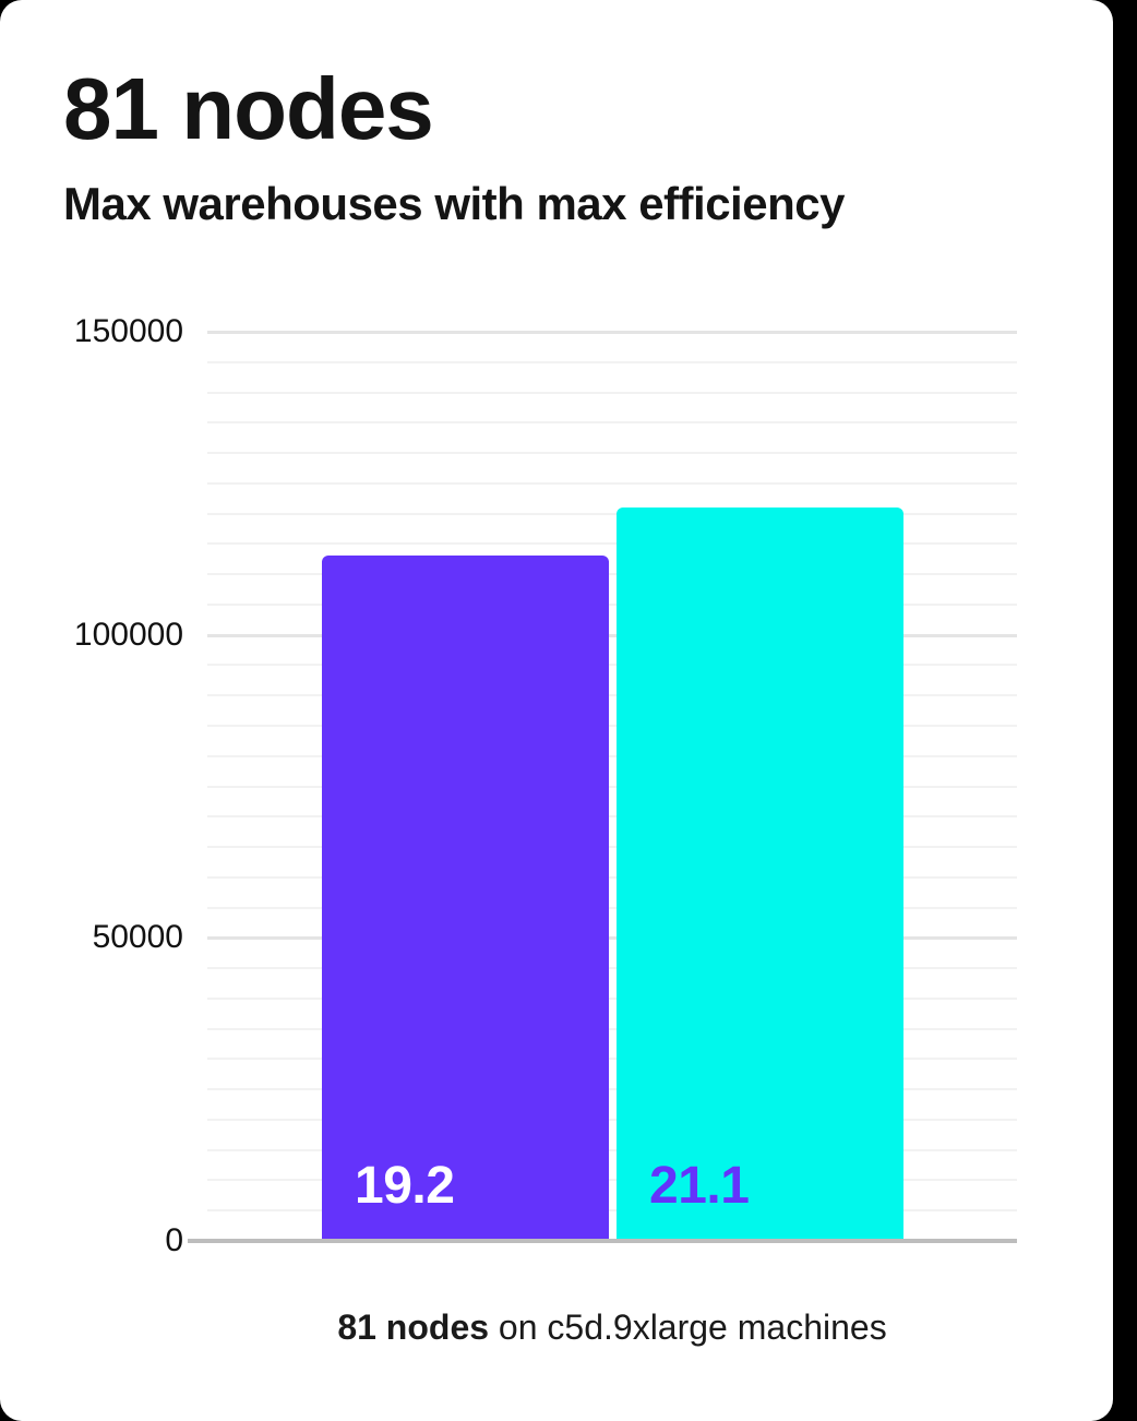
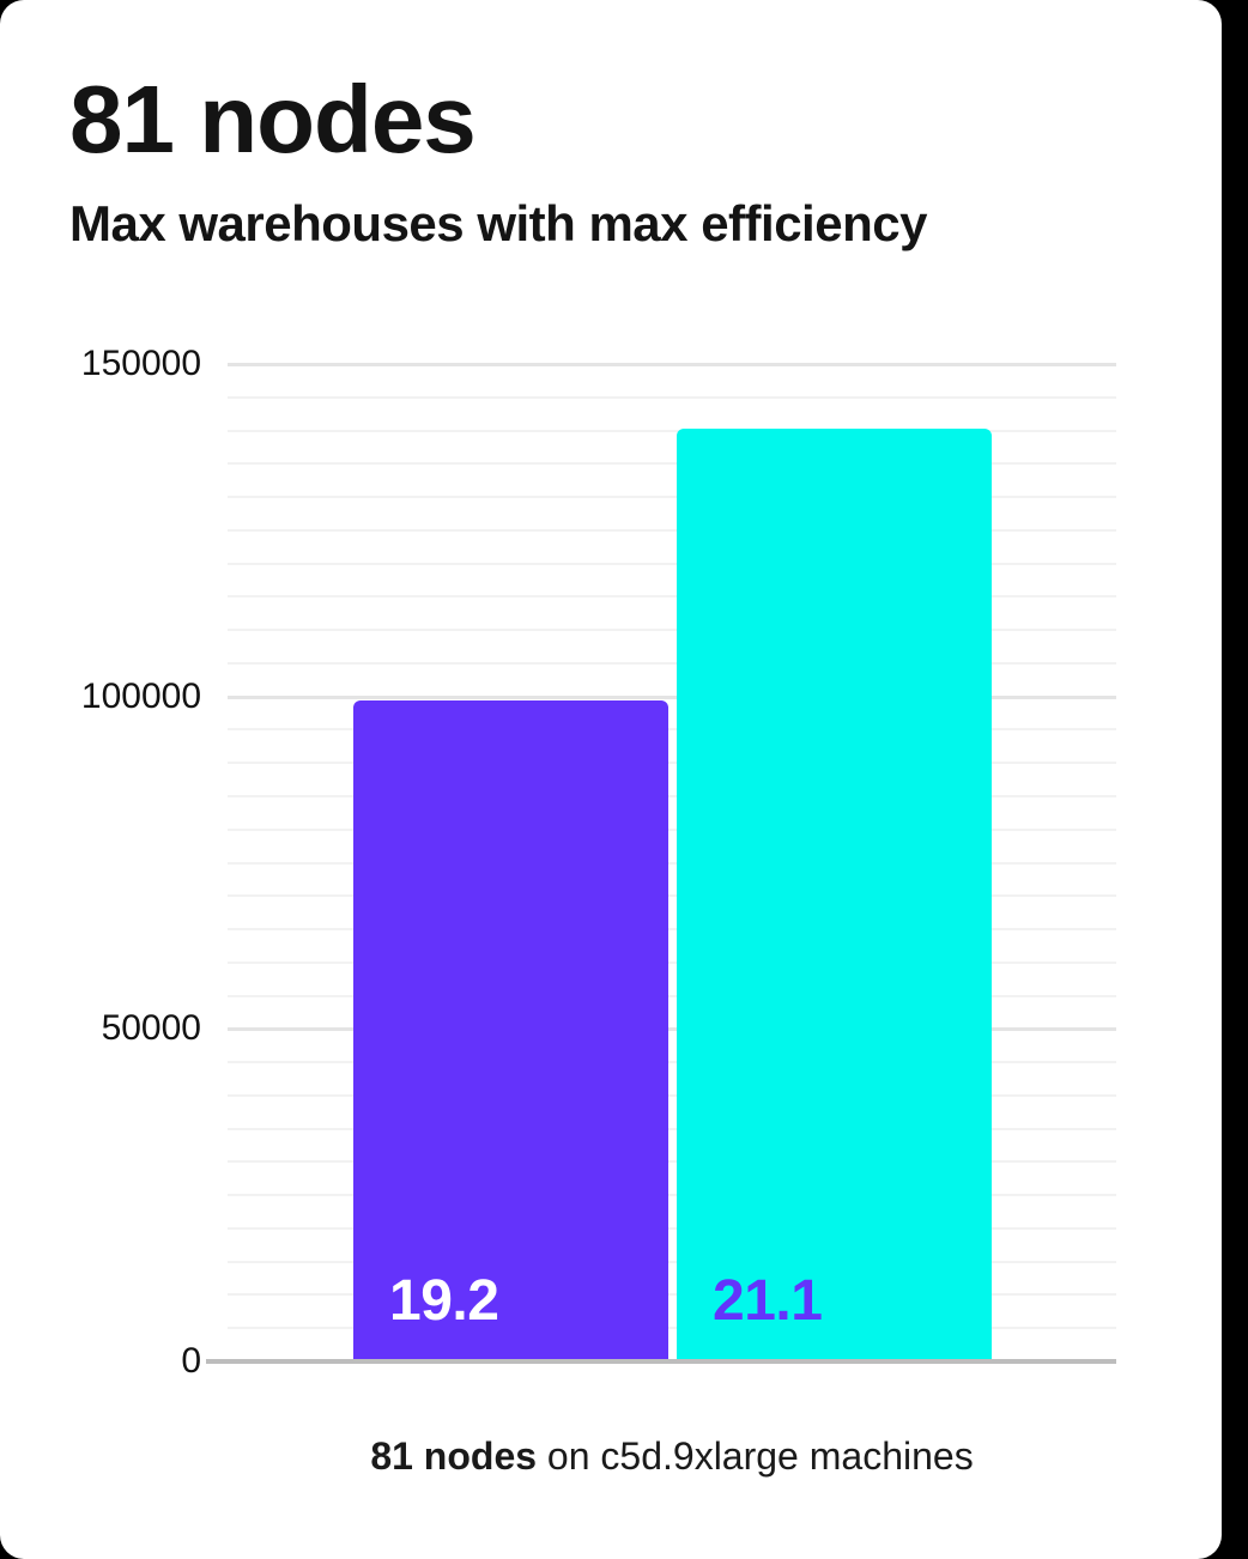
19.2: 113000 -> 99000
21.1: 121000 -> 140000
